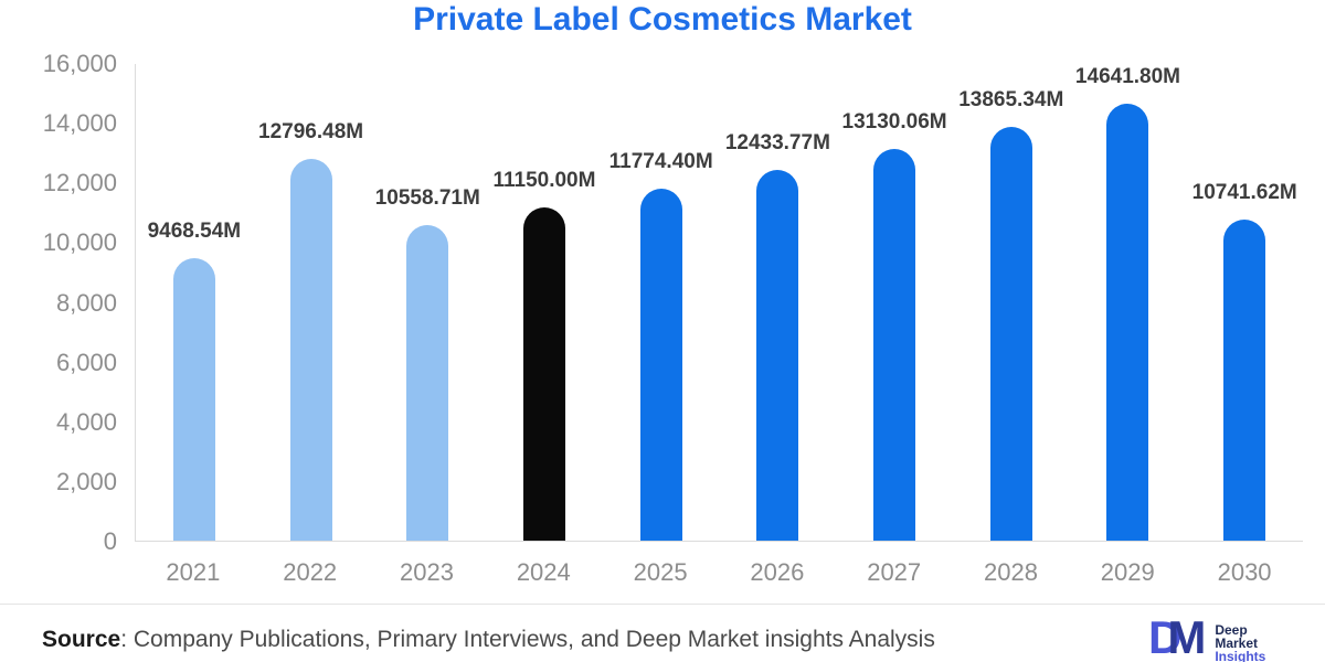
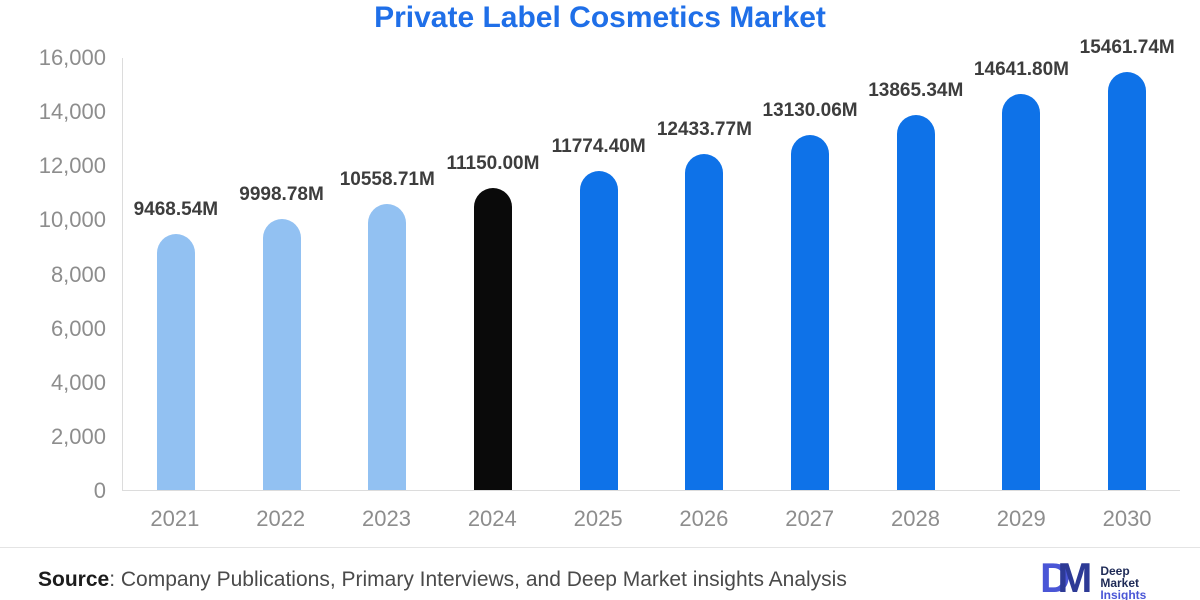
2022: 12796.48M -> 9998.78M
2030: 10741.62M -> 15461.74M
